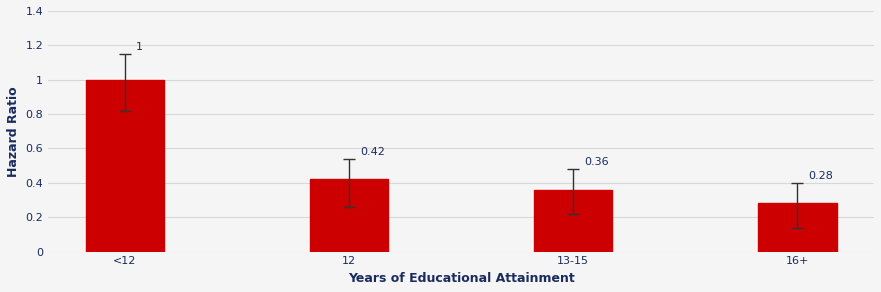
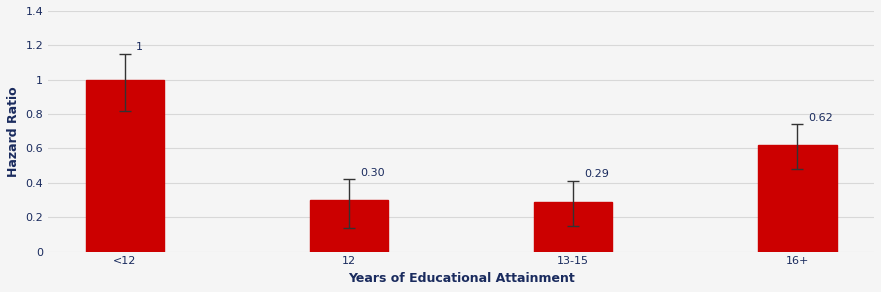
12: 0.42 -> 0.30
13-15: 0.36 -> 0.29
16+: 0.28 -> 0.62
